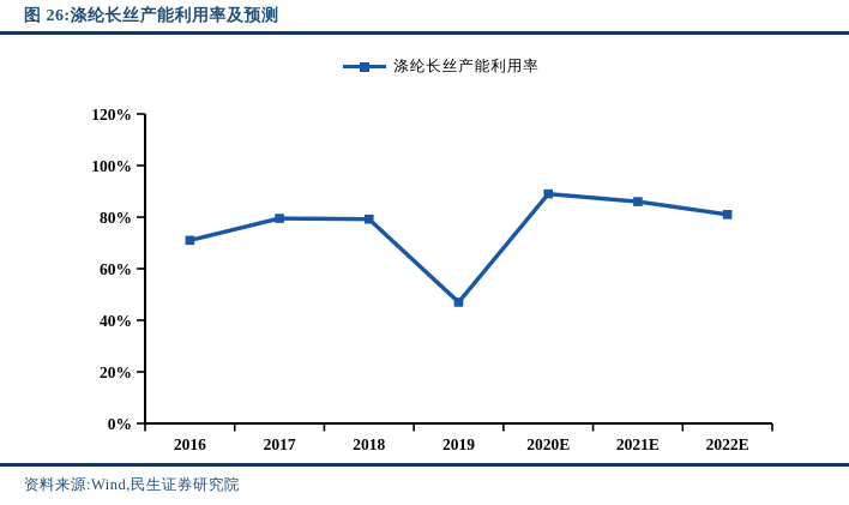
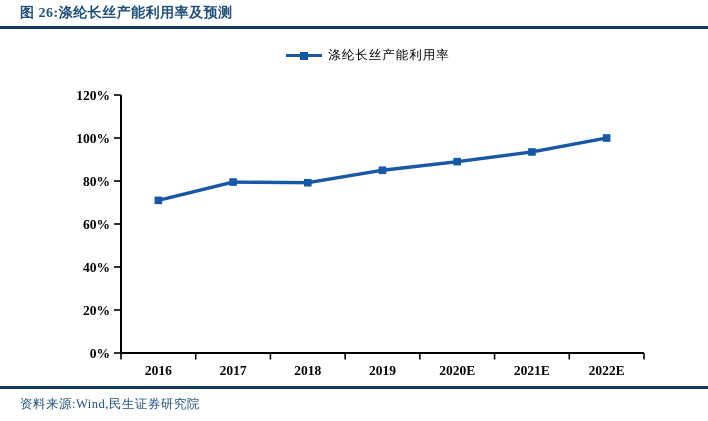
2019: 47% -> 85%
2021E: 86% -> 94%
2022E: 81% -> 100%
